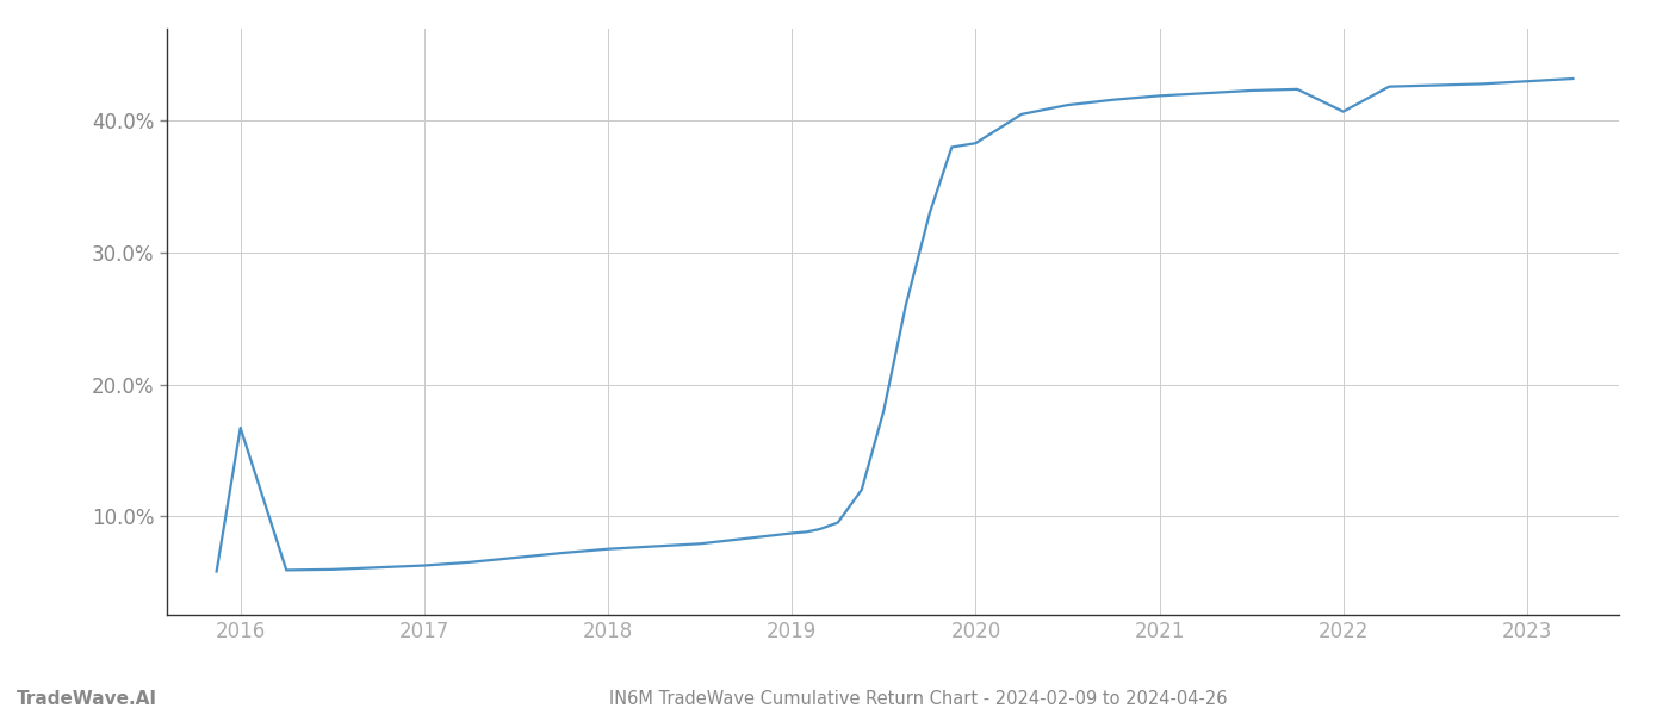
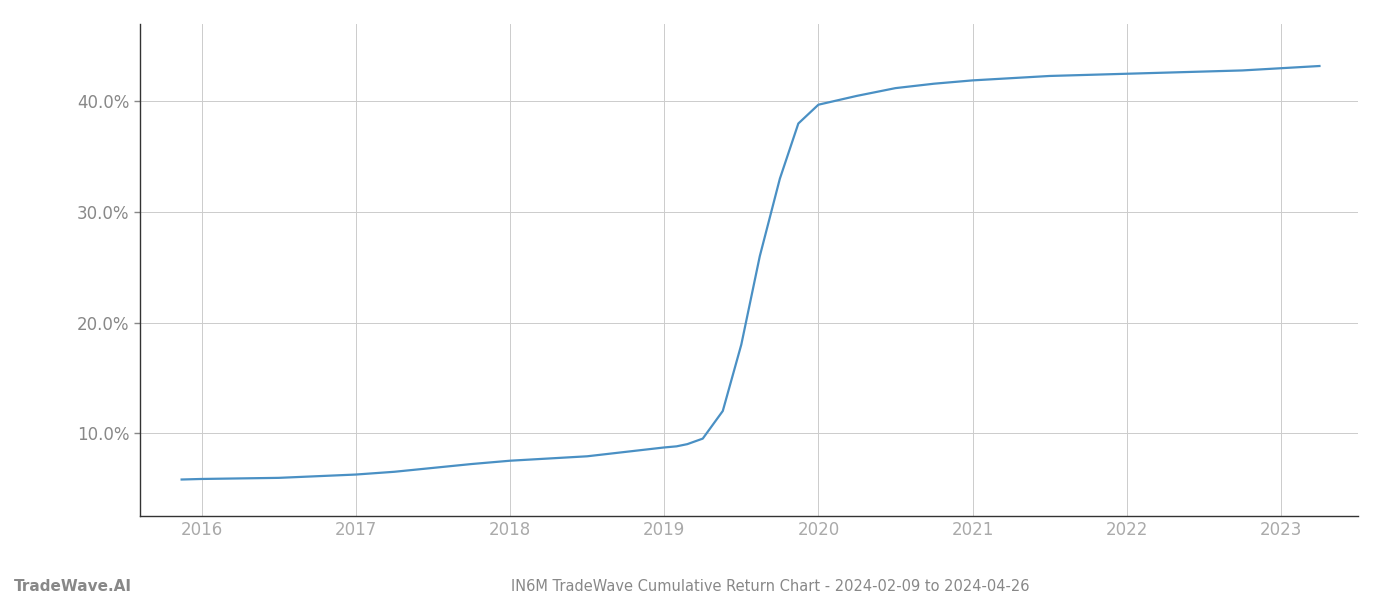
2016: 16.7% -> 5.8%
2020: 38.3% -> 39.7%
2022: 40.7% -> 42.5%
